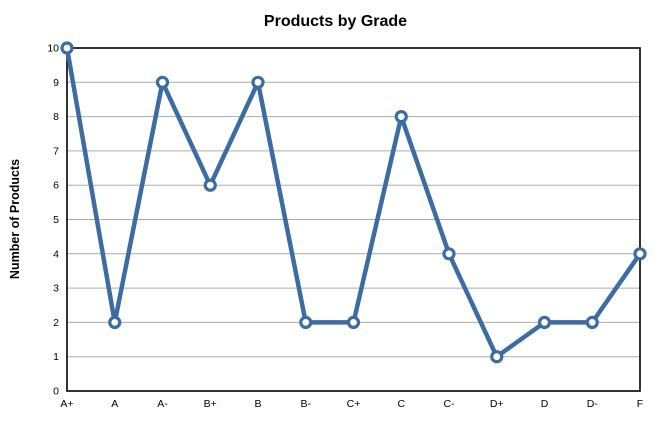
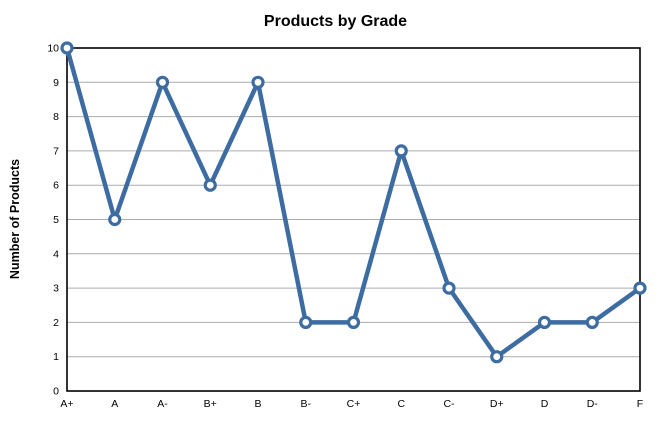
A: 2 -> 5
C: 8 -> 7
C-: 4 -> 3
F: 4 -> 3
